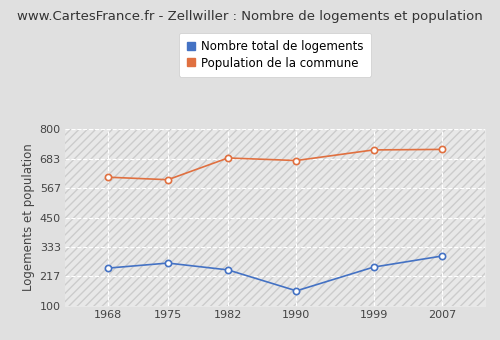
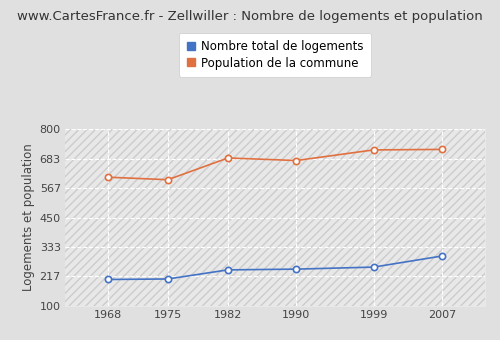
Nombre total de logements/1968: 250 -> 205
Nombre total de logements/1975: 270 -> 207
Nombre total de logements/1990: 160 -> 246
